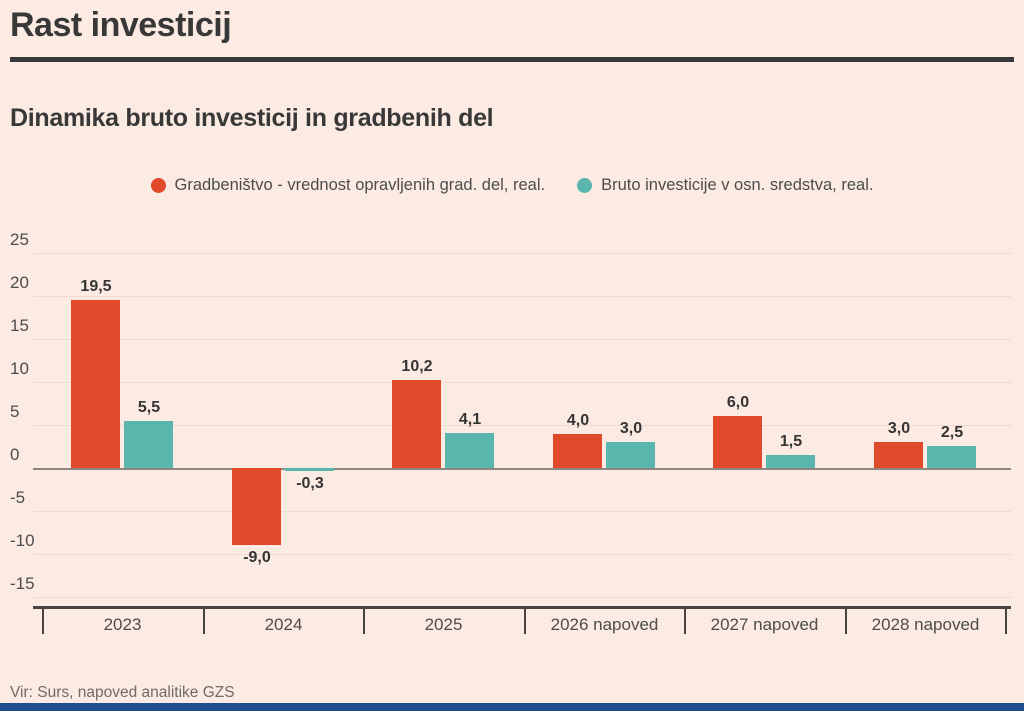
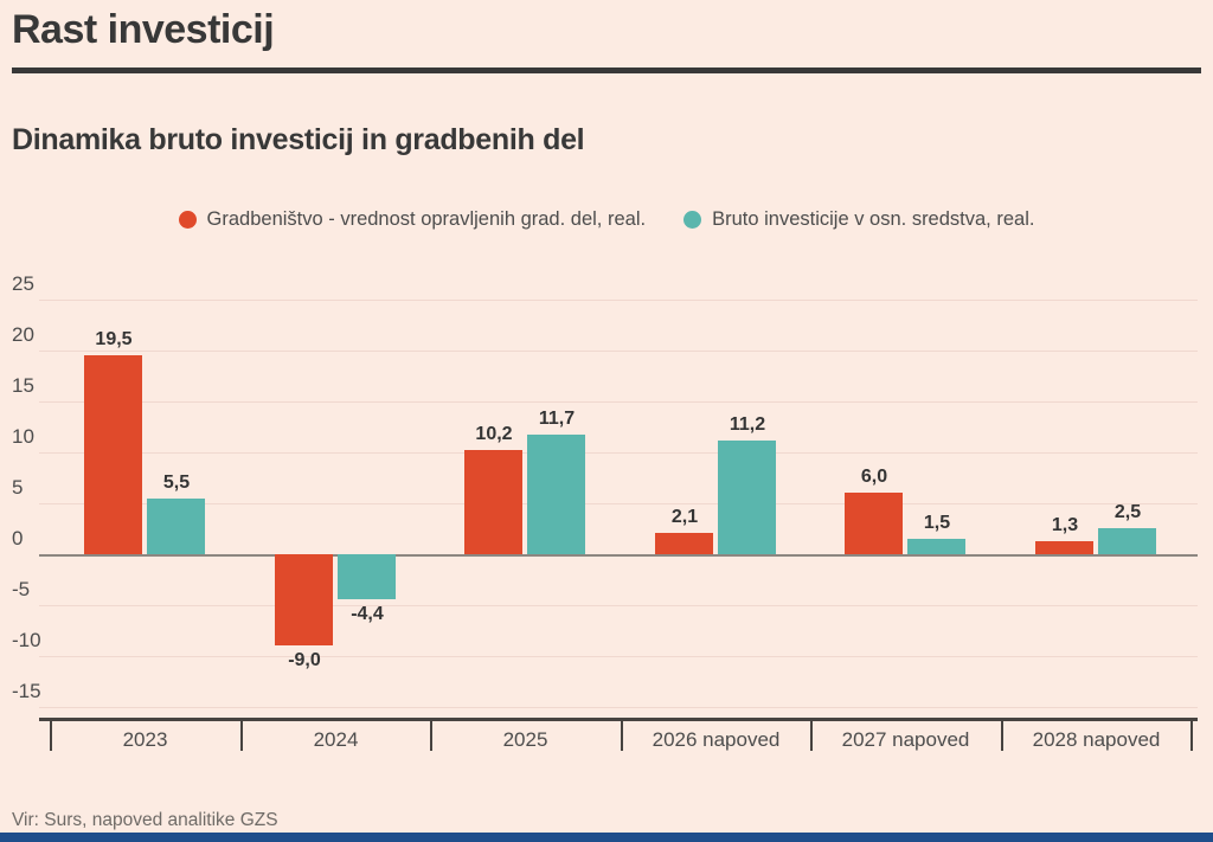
Bruto investicije v osn. sredstva, real./2024: -0,3 -> -4,4
Bruto investicije v osn. sredstva, real./2025: 4,1 -> 11,7
Gradbeništvo - vrednost opravljenih grad. del, real./2026 napoved: 4,0 -> 2,1
Bruto investicije v osn. sredstva, real./2026 napoved: 3,0 -> 11,2
Gradbeništvo - vrednost opravljenih grad. del, real./2028 napoved: 3,0 -> 1,3
